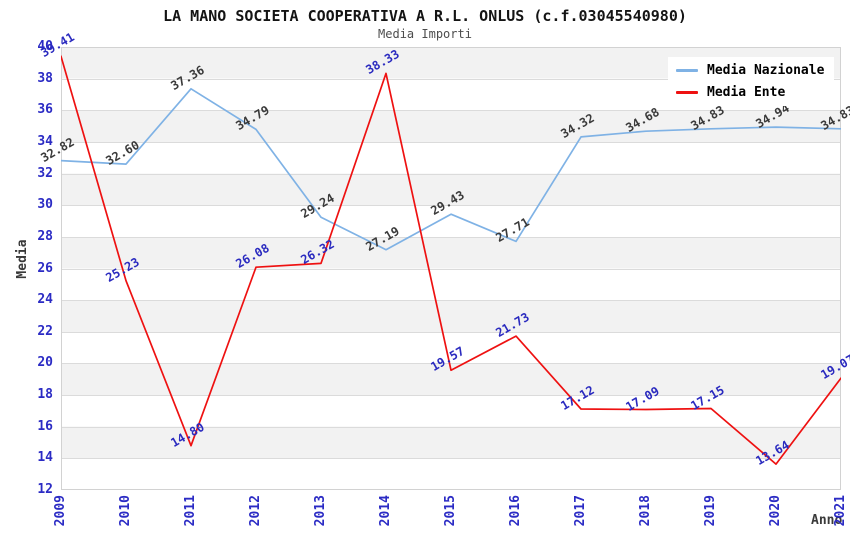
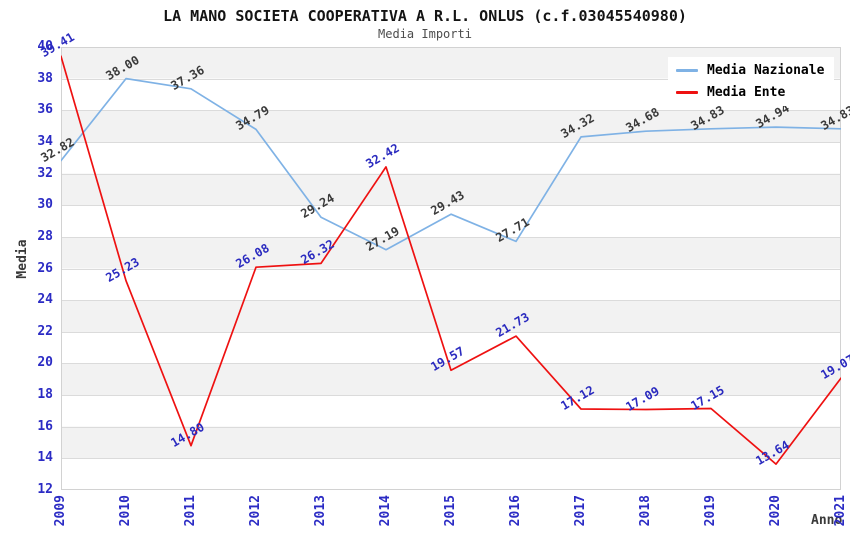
Media Nazionale/2010: 32.60 -> 38.00
Media Ente/2014: 38.33 -> 32.42
